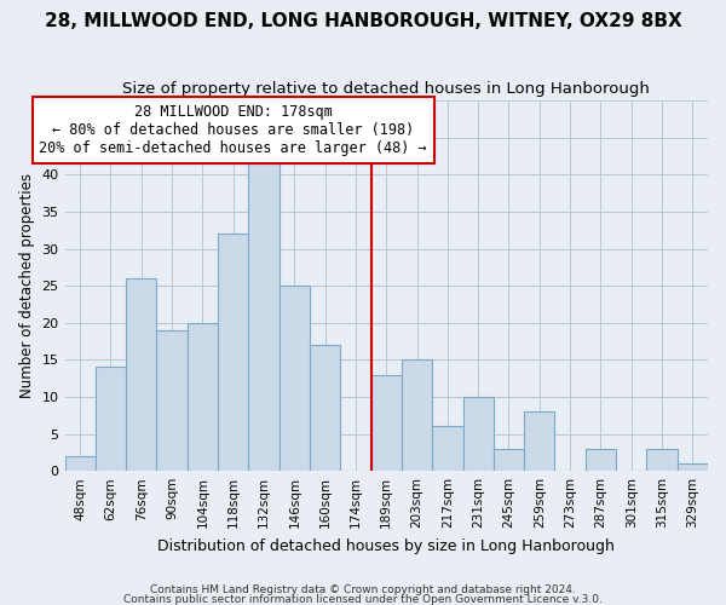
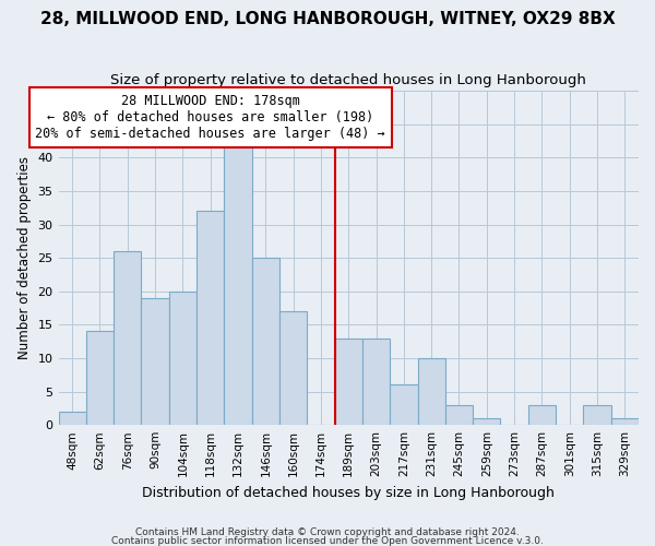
203sqm: 15 -> 13
259sqm: 8 -> 1
